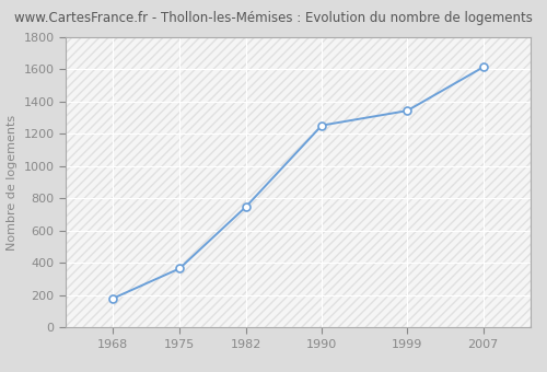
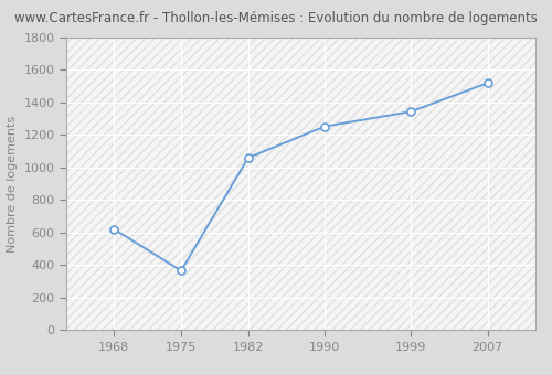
1968: 180 -> 620
1982: 750 -> 1060
2007: 1610 -> 1520
